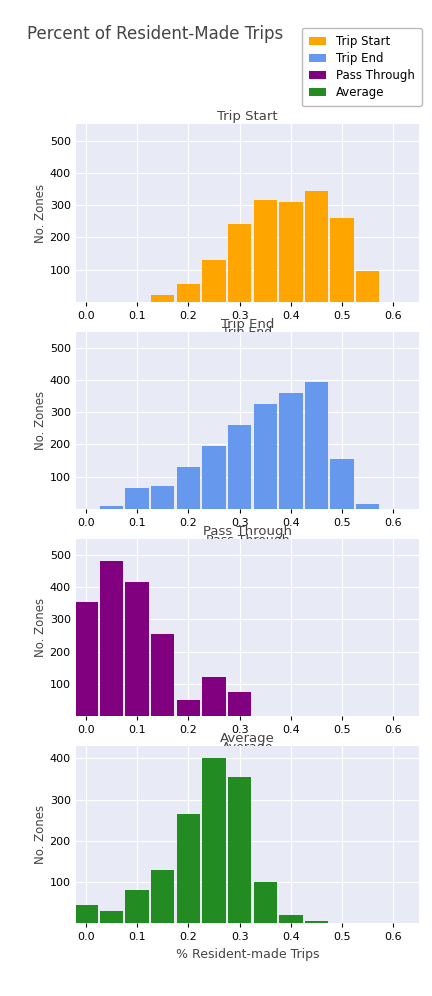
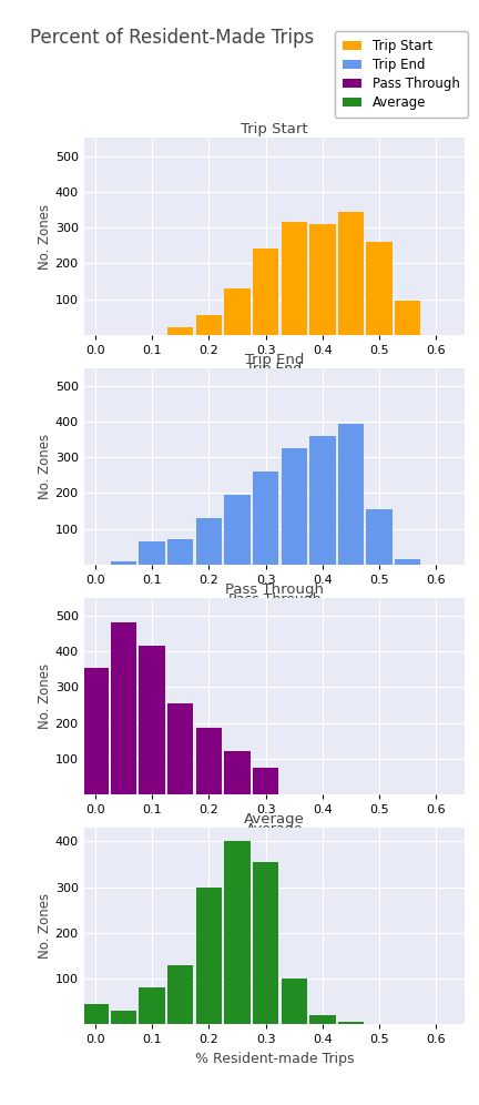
Pass Through/0.2: 50 -> 185
Average/0.2: 265 -> 300
